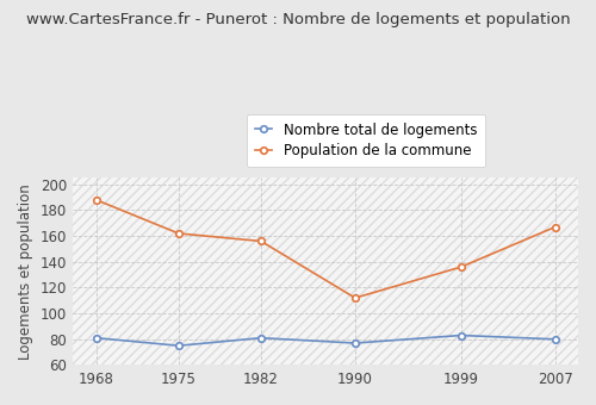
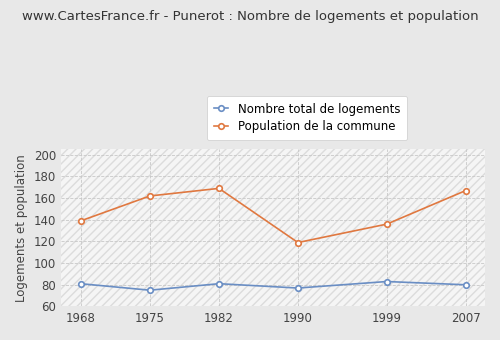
Population de la commune/1968: 188 -> 139
Population de la commune/1982: 156 -> 169
Population de la commune/1990: 112 -> 119
